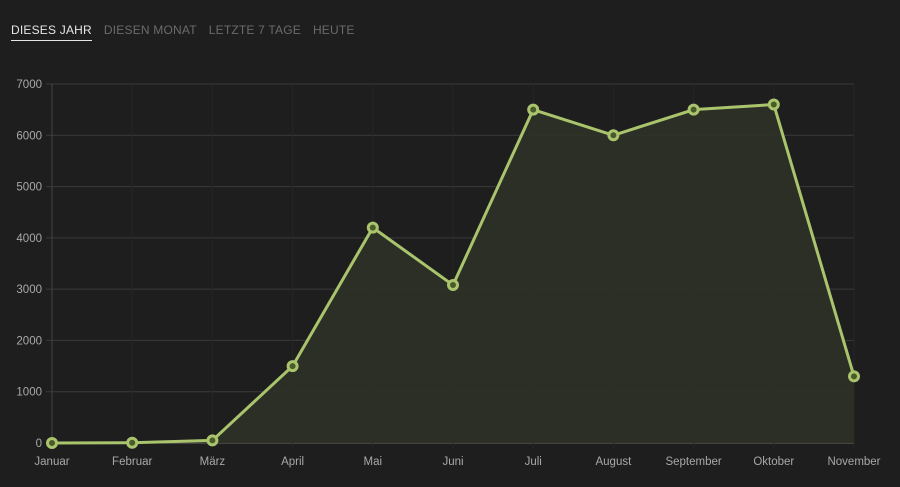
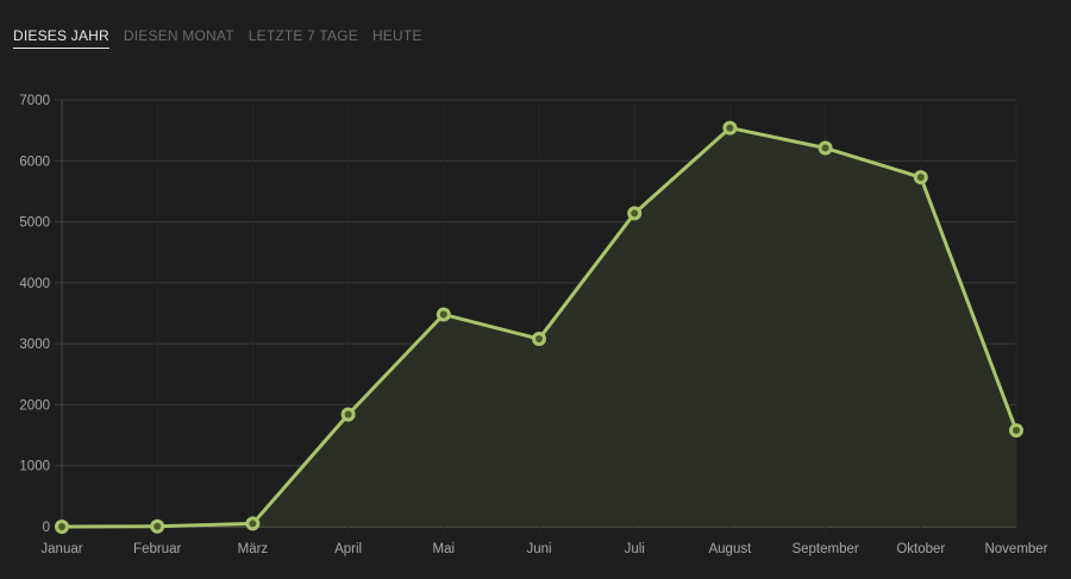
April: 1500 -> 1800
Mai: 4200 -> 3500
Juli: 6500 -> 5100
August: 6000 -> 6500
September: 6500 -> 6200
Oktober: 6600 -> 5700
November: 1300 -> 1600
